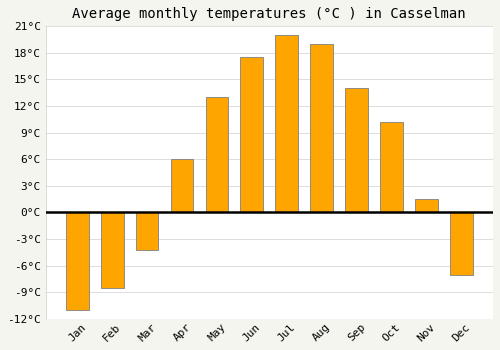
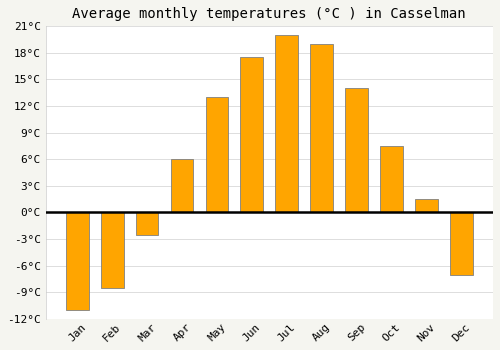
Mar: -4.2°C -> -2.5°C
Oct: 10.2°C -> 7.5°C
